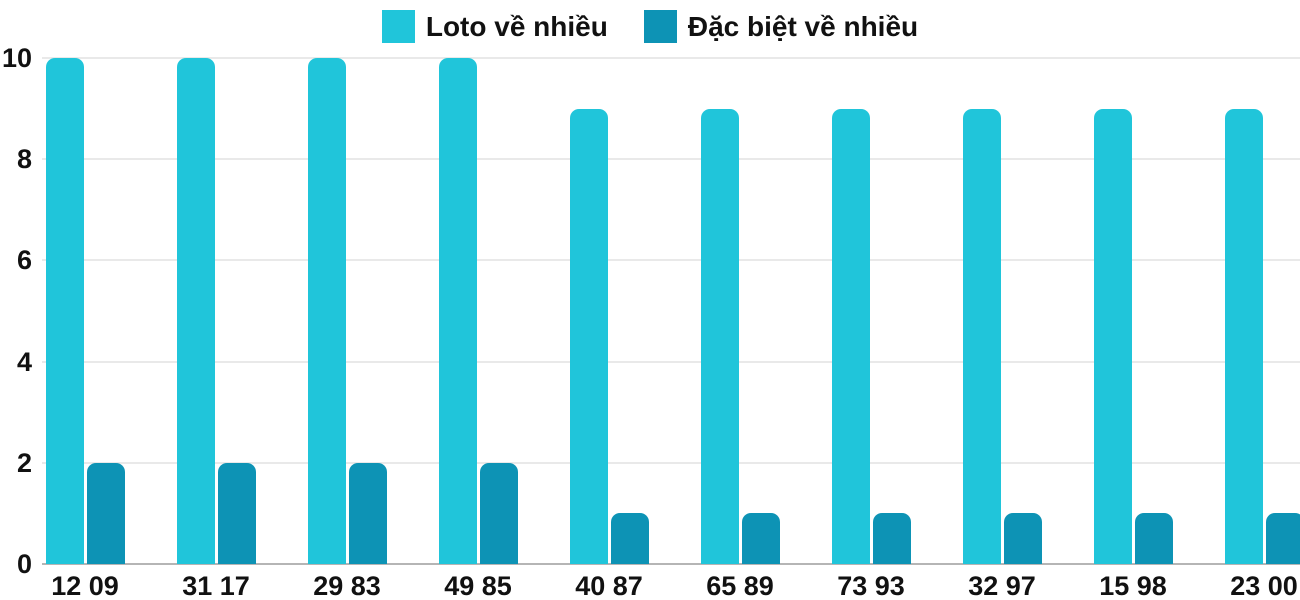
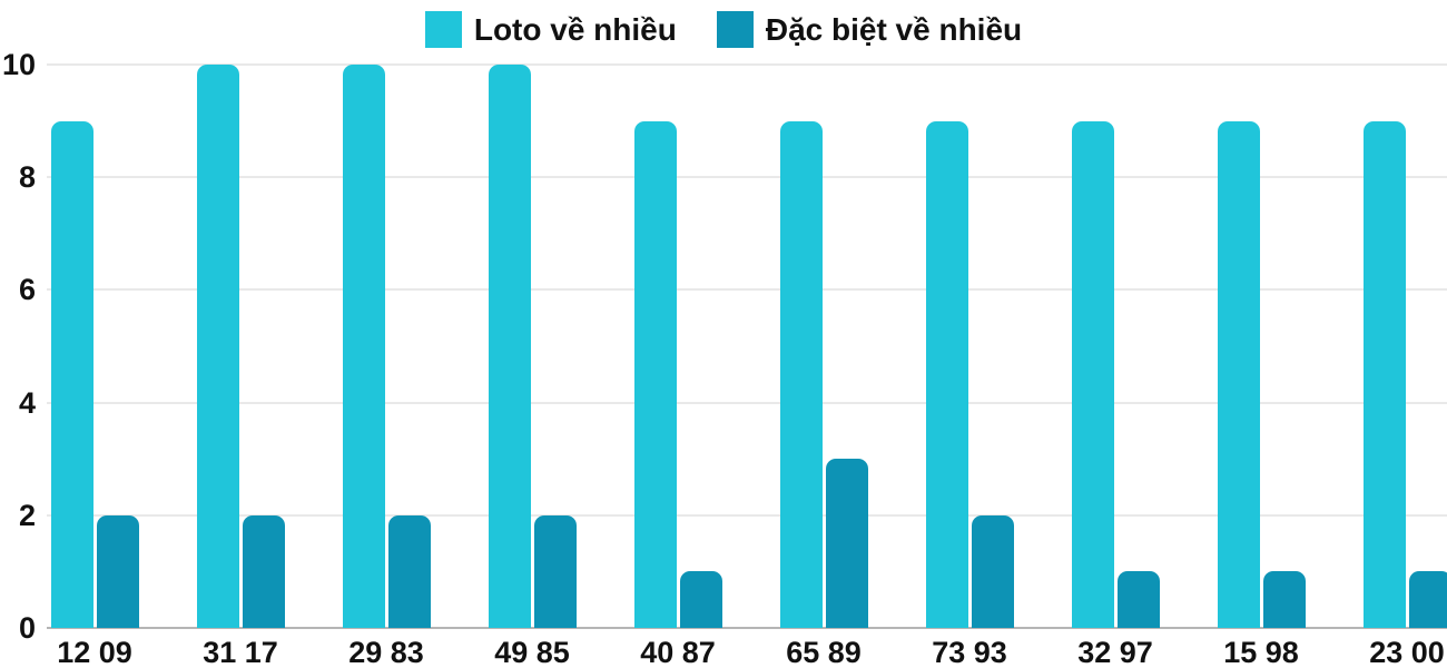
Loto về nhiều/12 09: 10 -> 9
Đặc biệt về nhiều/65 89: 1 -> 3
Đặc biệt về nhiều/73 93: 1 -> 2
